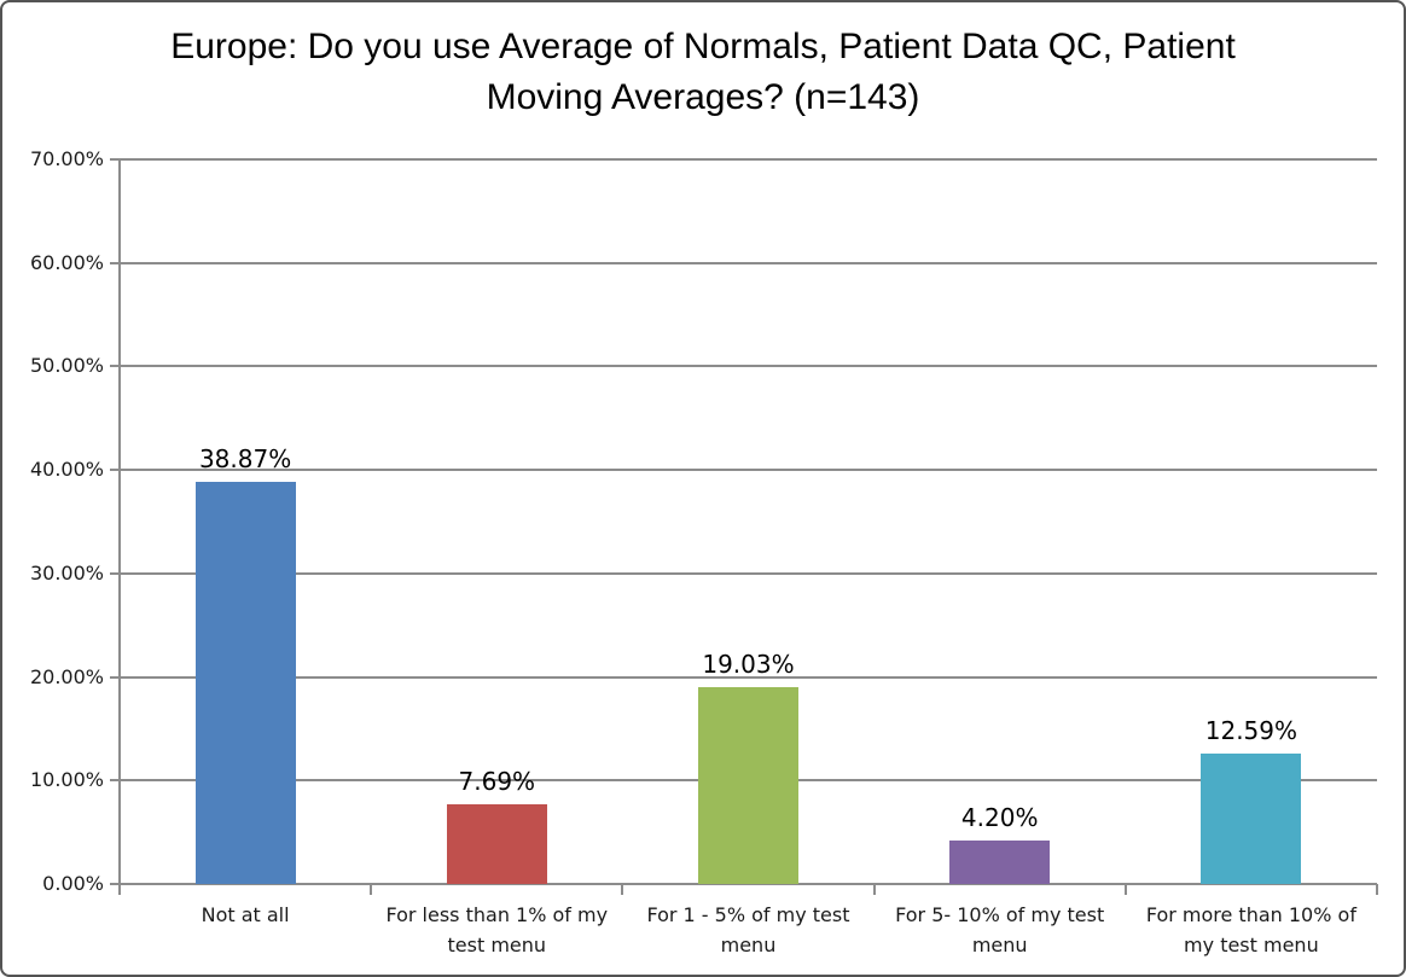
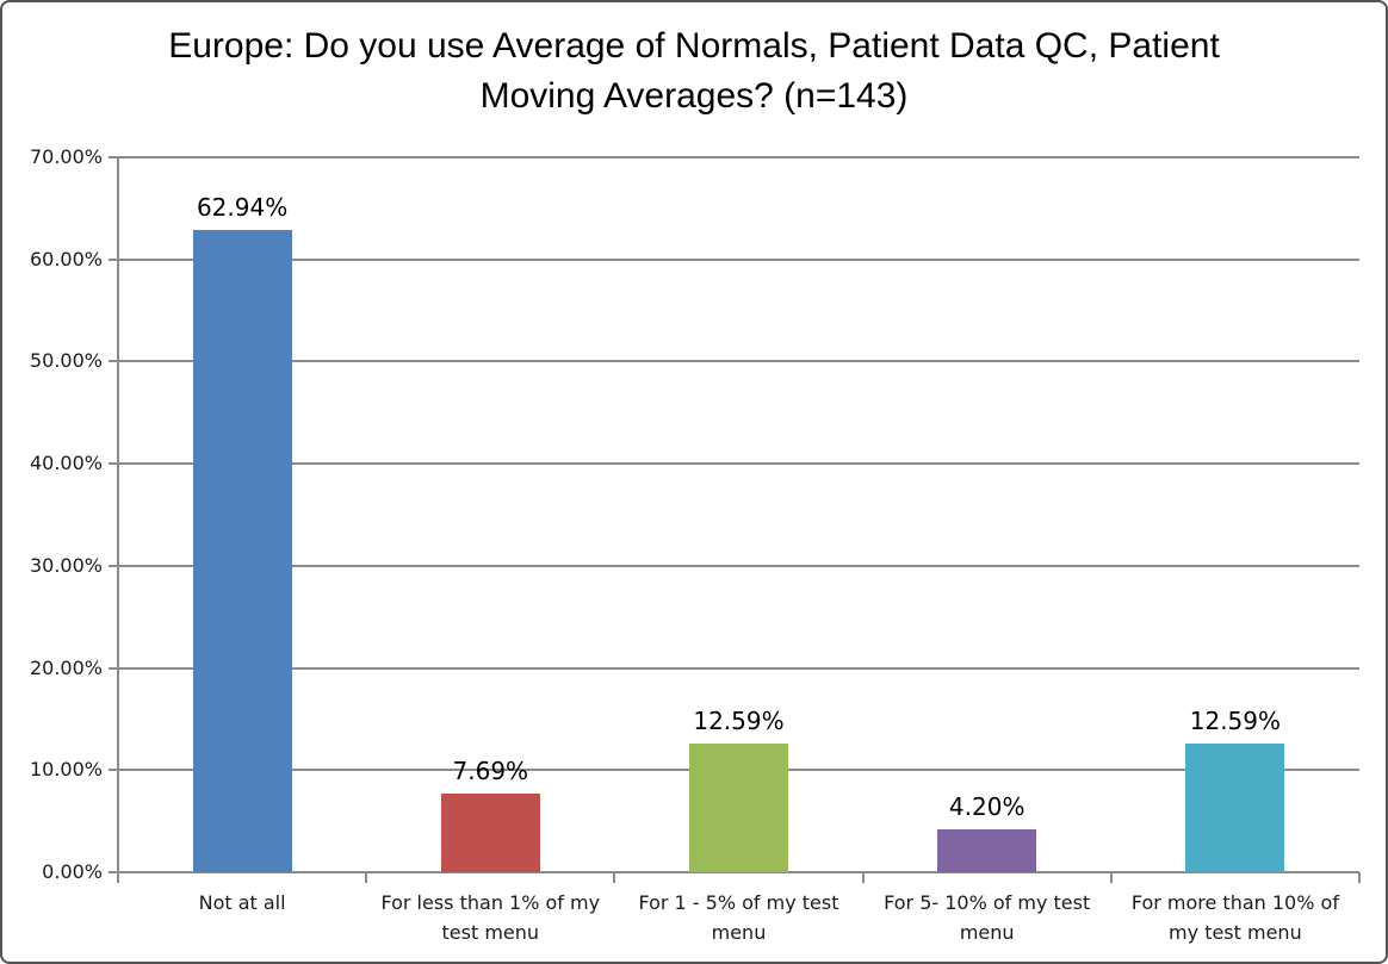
Not at all: 38.87% -> 62.94%
For 1 - 5% of my test menu: 19.03% -> 12.59%
